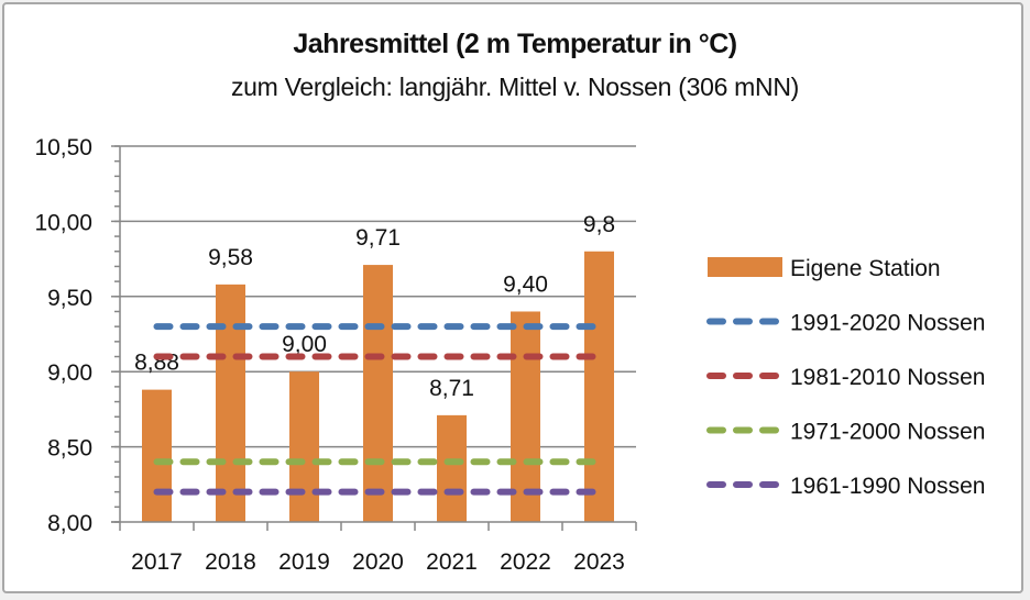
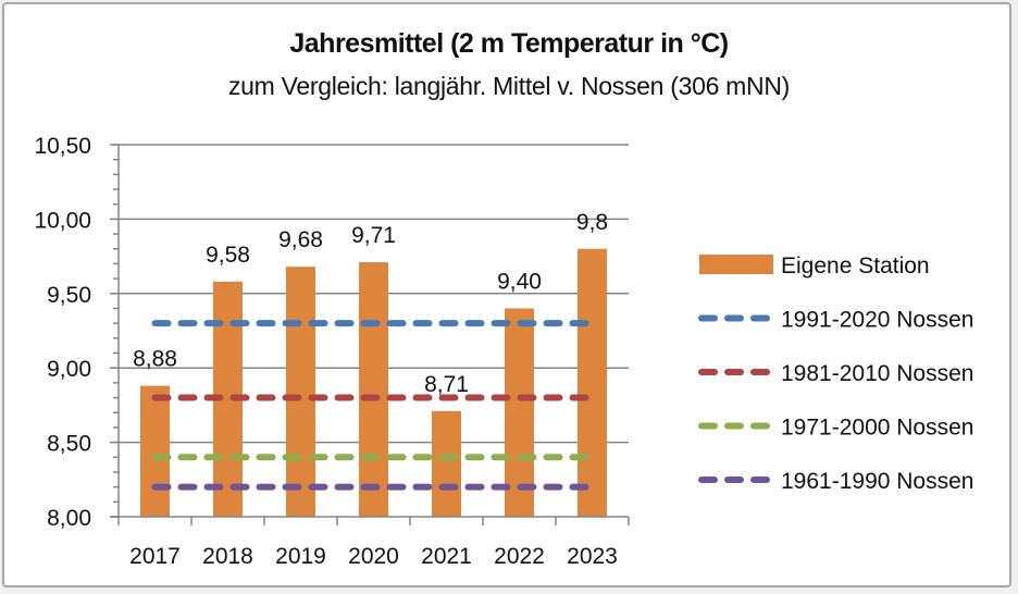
1981-2010 Nossen/2017: 9,1 -> 8,8
Eigene Station/2019: 9,00 -> 9,68
1991-2020 Nossen/2020: 8,8 -> 9,3
1981-2010 Nossen/2022: 9,0 -> 8,8
